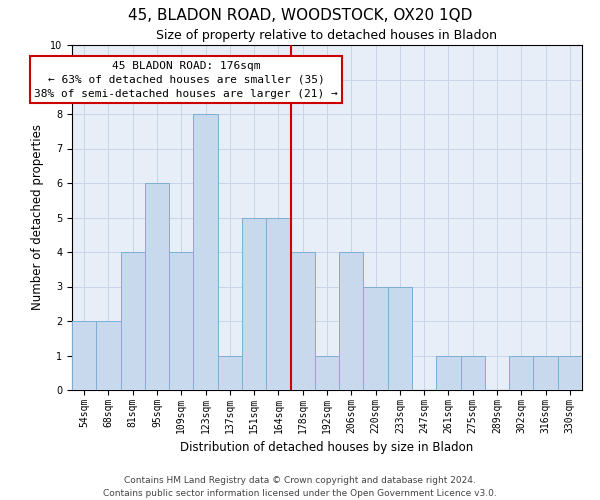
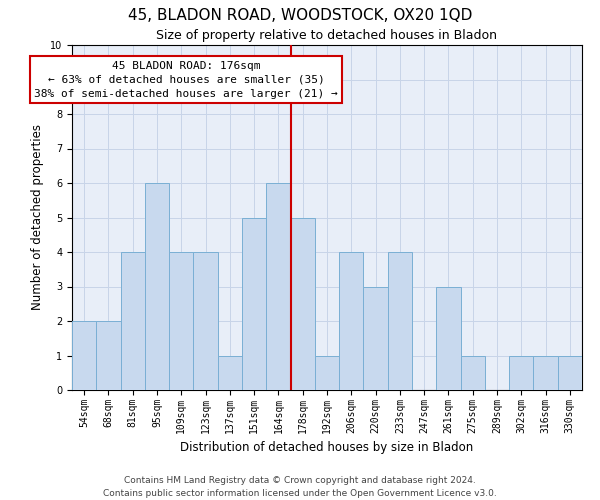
123sqm: 8 -> 4
164sqm: 5 -> 6
178sqm: 4 -> 5
233sqm: 3 -> 4
261sqm: 1 -> 3
